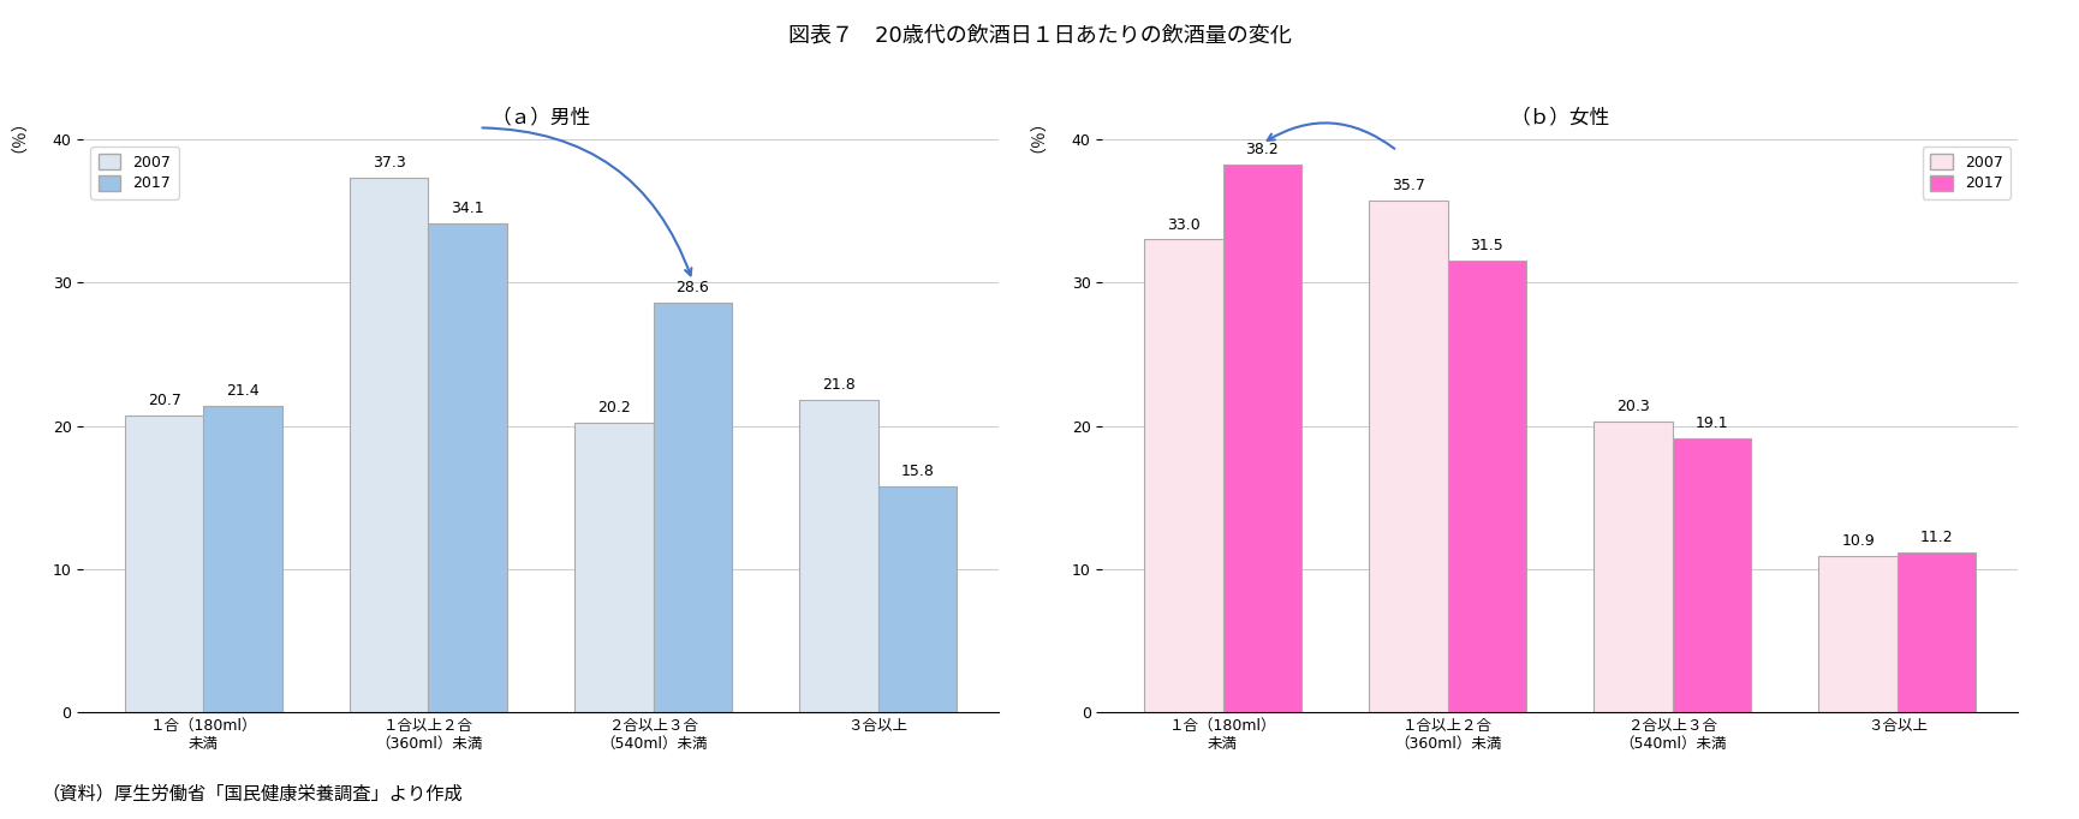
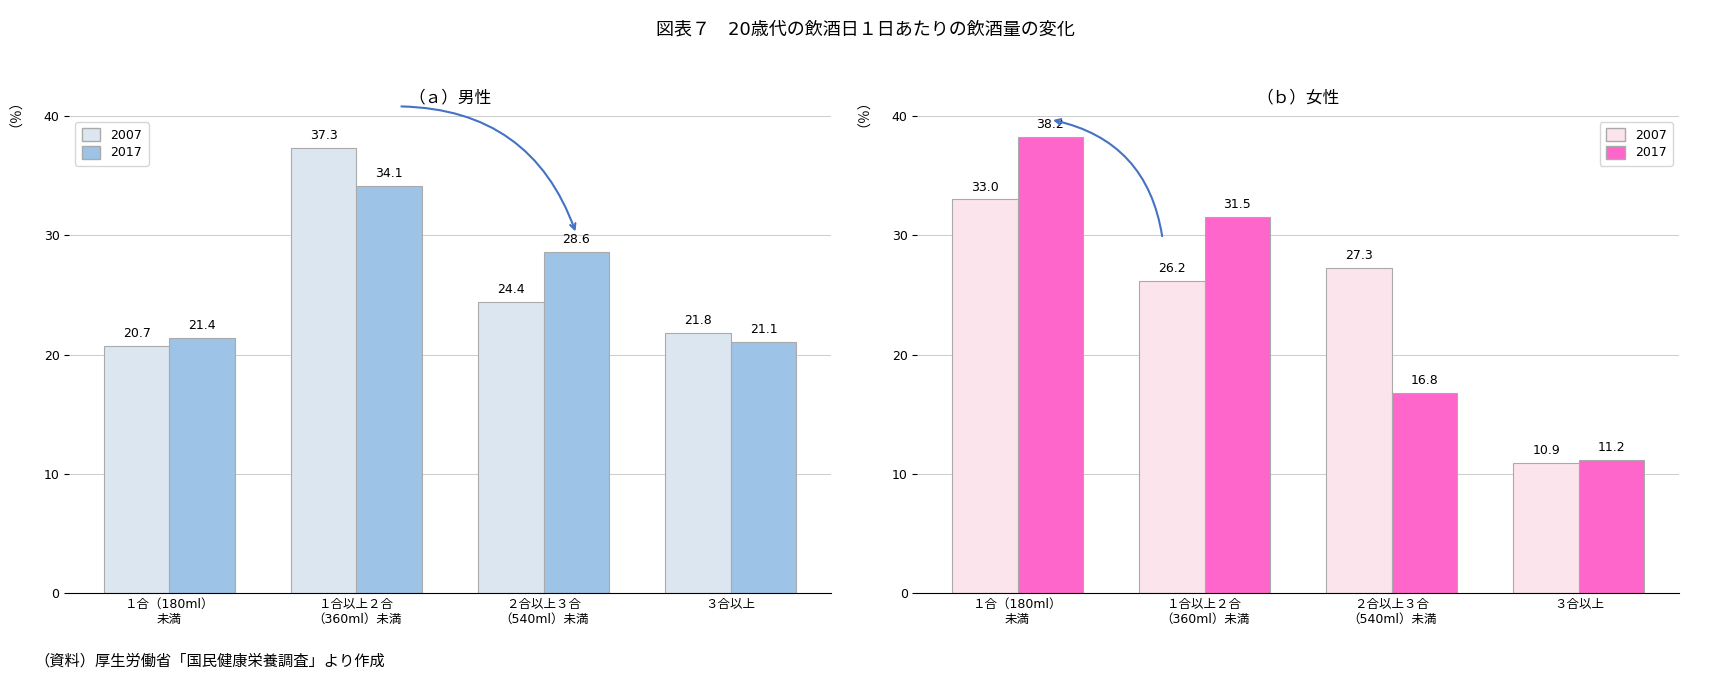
（ａ）男性/2007/２合以上３合 （540ml）未満: 20.2 -> 24.4
（ａ）男性/2017/３合以上: 15.8 -> 21.1
（ｂ）女性/2007/１合以上２合 （360ml）未満: 35.7 -> 26.2
（ｂ）女性/2007/２合以上３合 （540ml）未満: 20.3 -> 27.3
（ｂ）女性/2017/２合以上３合 （540ml）未満: 19.1 -> 16.8
